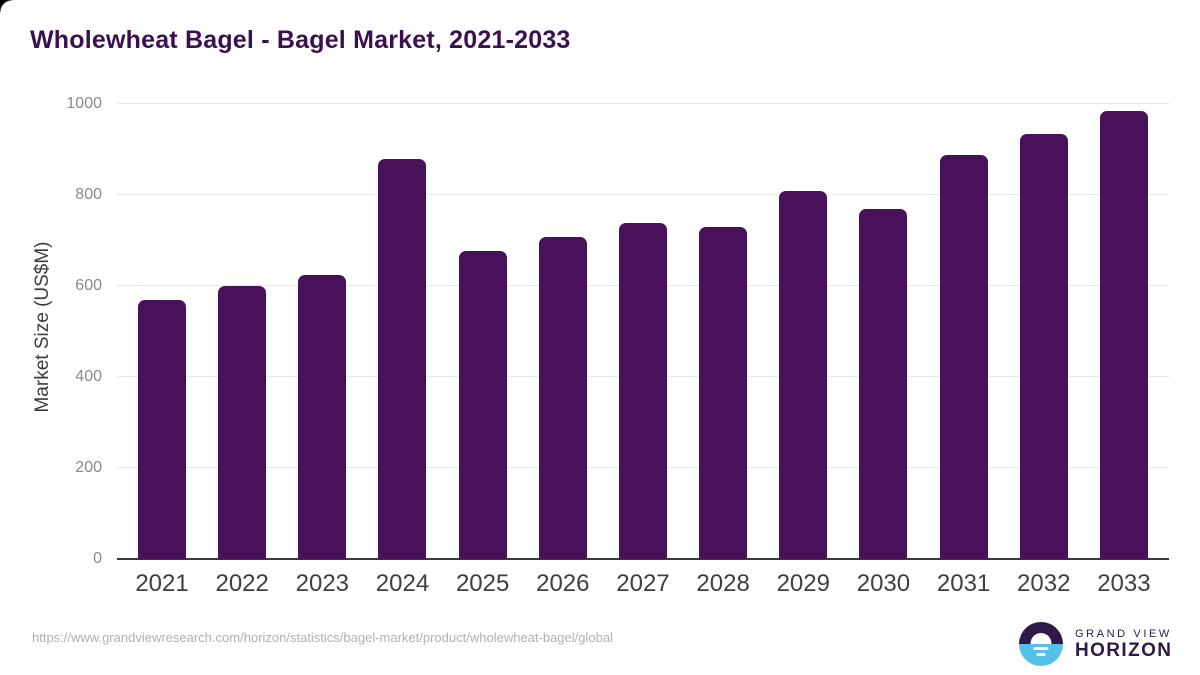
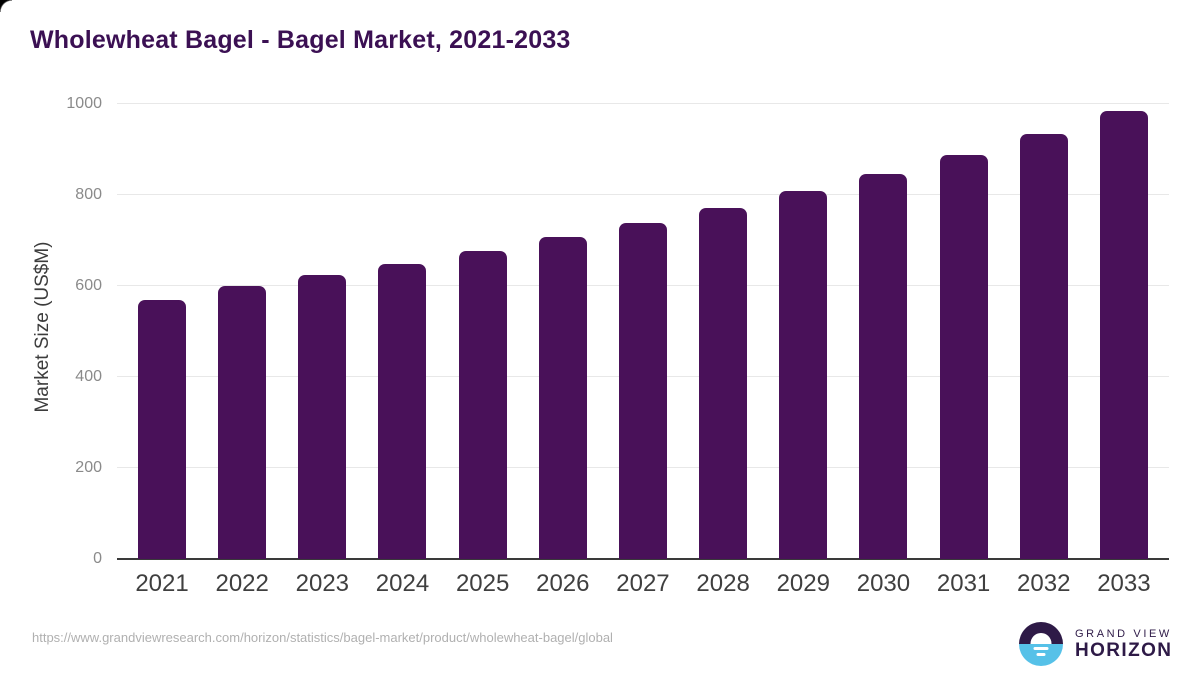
2024: 880 -> 650
2028: 730 -> 770
2030: 770 -> 850
